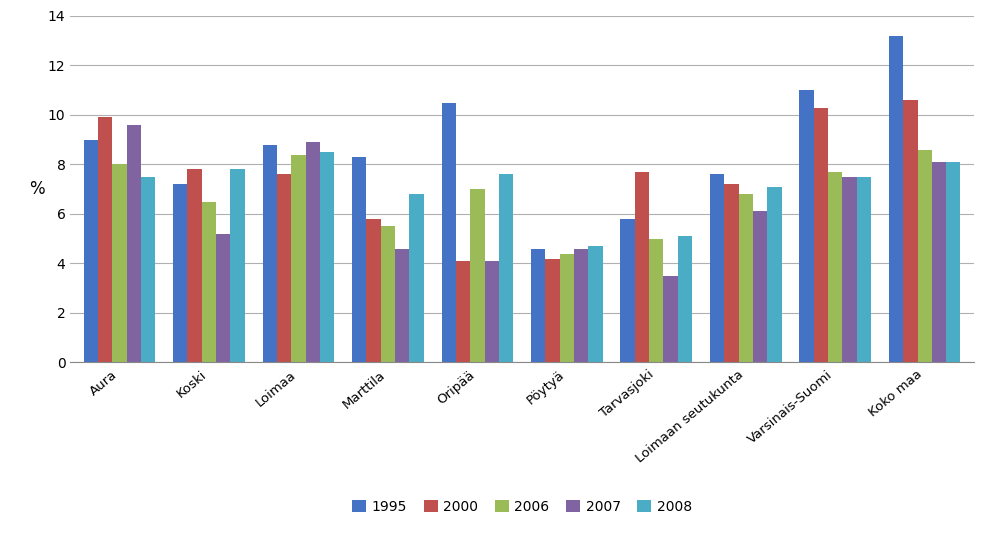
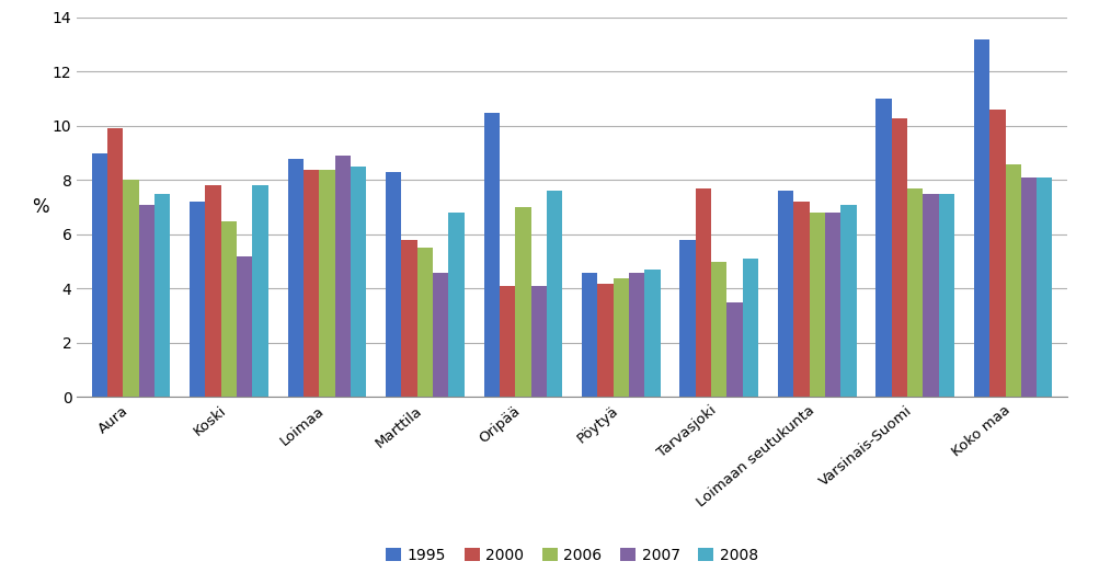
2007/Aura: 9.6 -> 7.1
2000/Loimaa: 7.6 -> 8.4
2007/Loimaan seutukunta: 6.1 -> 6.8
